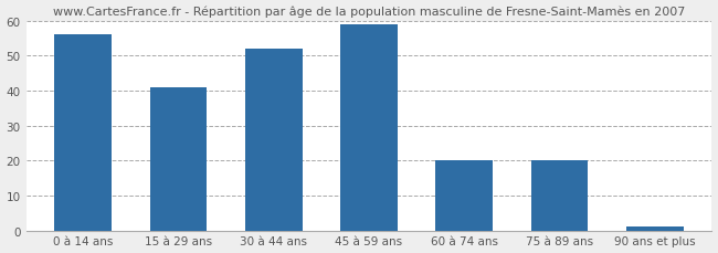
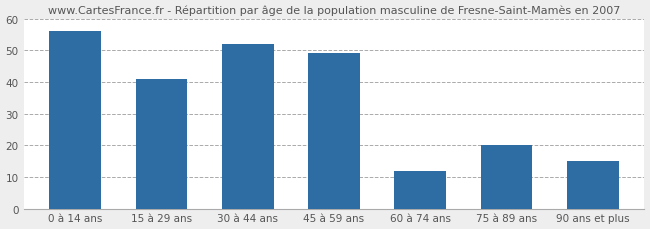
45 à 59 ans: 59 -> 49
60 à 74 ans: 20 -> 12
90 ans et plus: 1 -> 15
